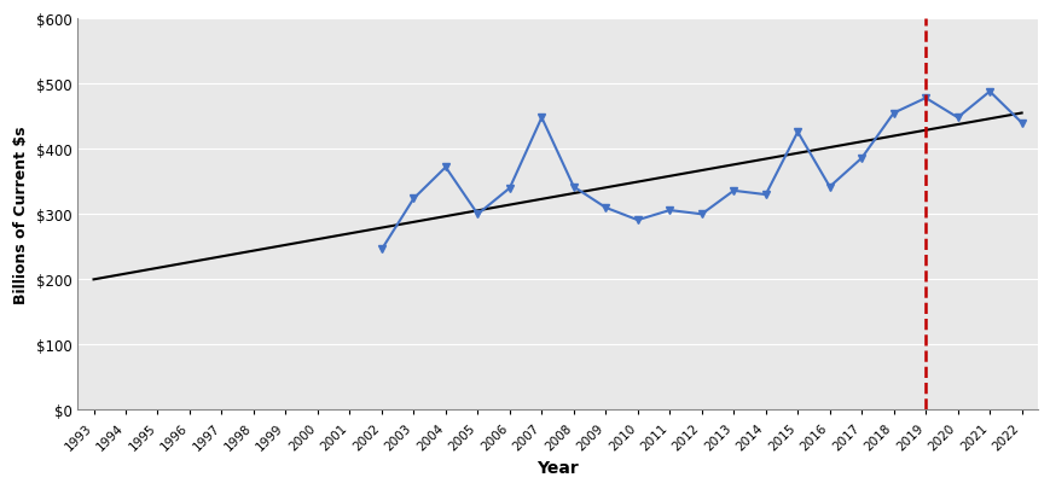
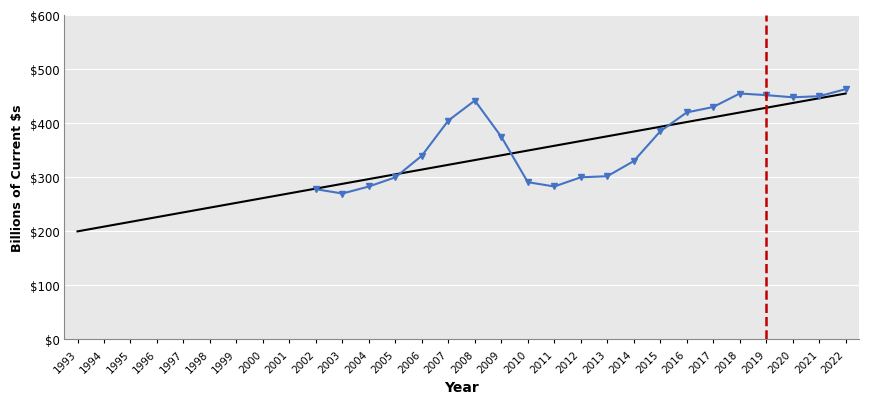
2002: $246 -> $278
2003: $324 -> $270
2004: $372 -> $283
2007: $448 -> $405
2008: $342 -> $442
2009: $310 -> $375
2011: $306 -> $283
2013: $336 -> $302
2015: $426 -> $385
2016: $342 -> $420
2017: $386 -> $430
2019: $478 -> $452
2021: $488 -> $450
2022: $440 -> $463
